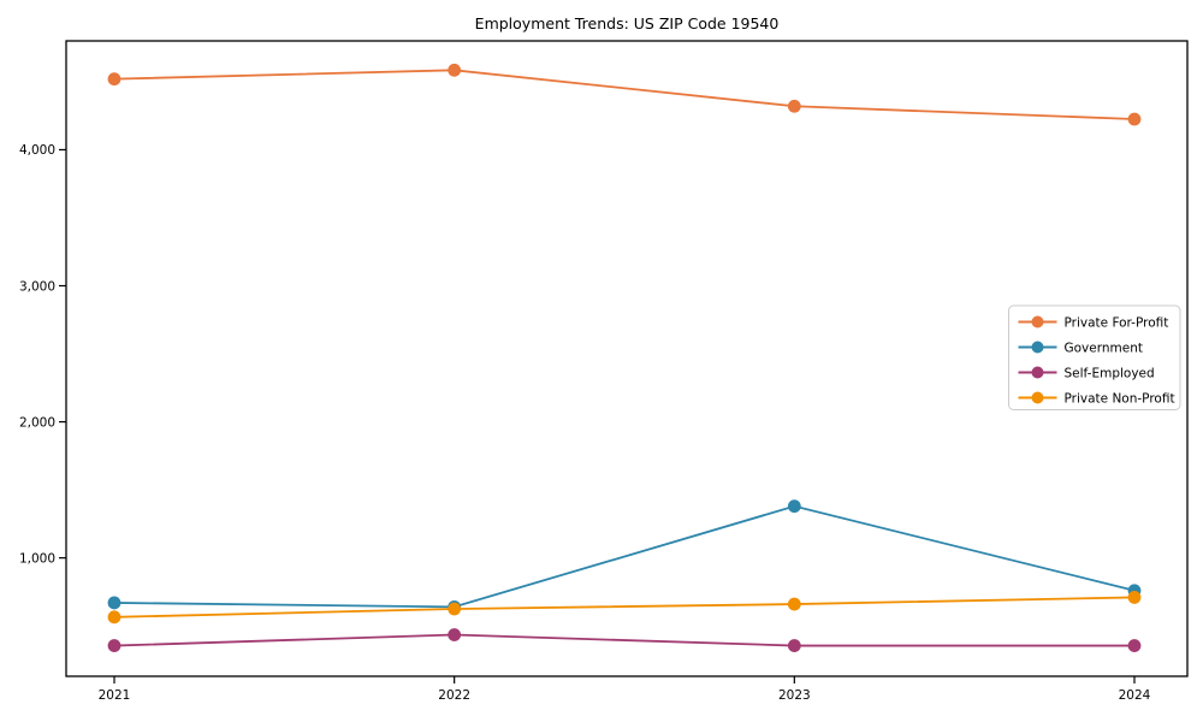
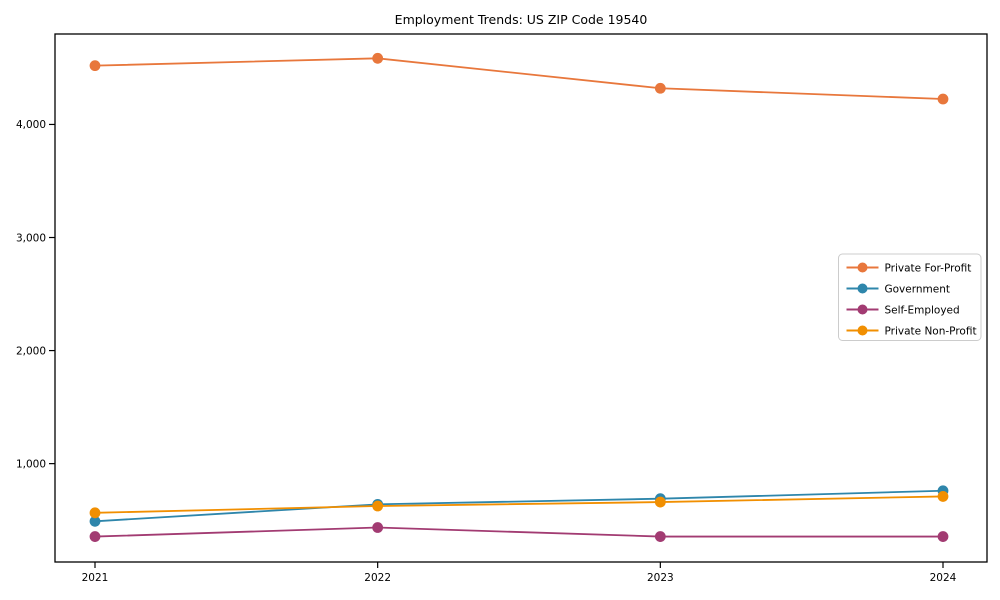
Government/2021: 670 -> 490
Government/2023: 1380 -> 690
